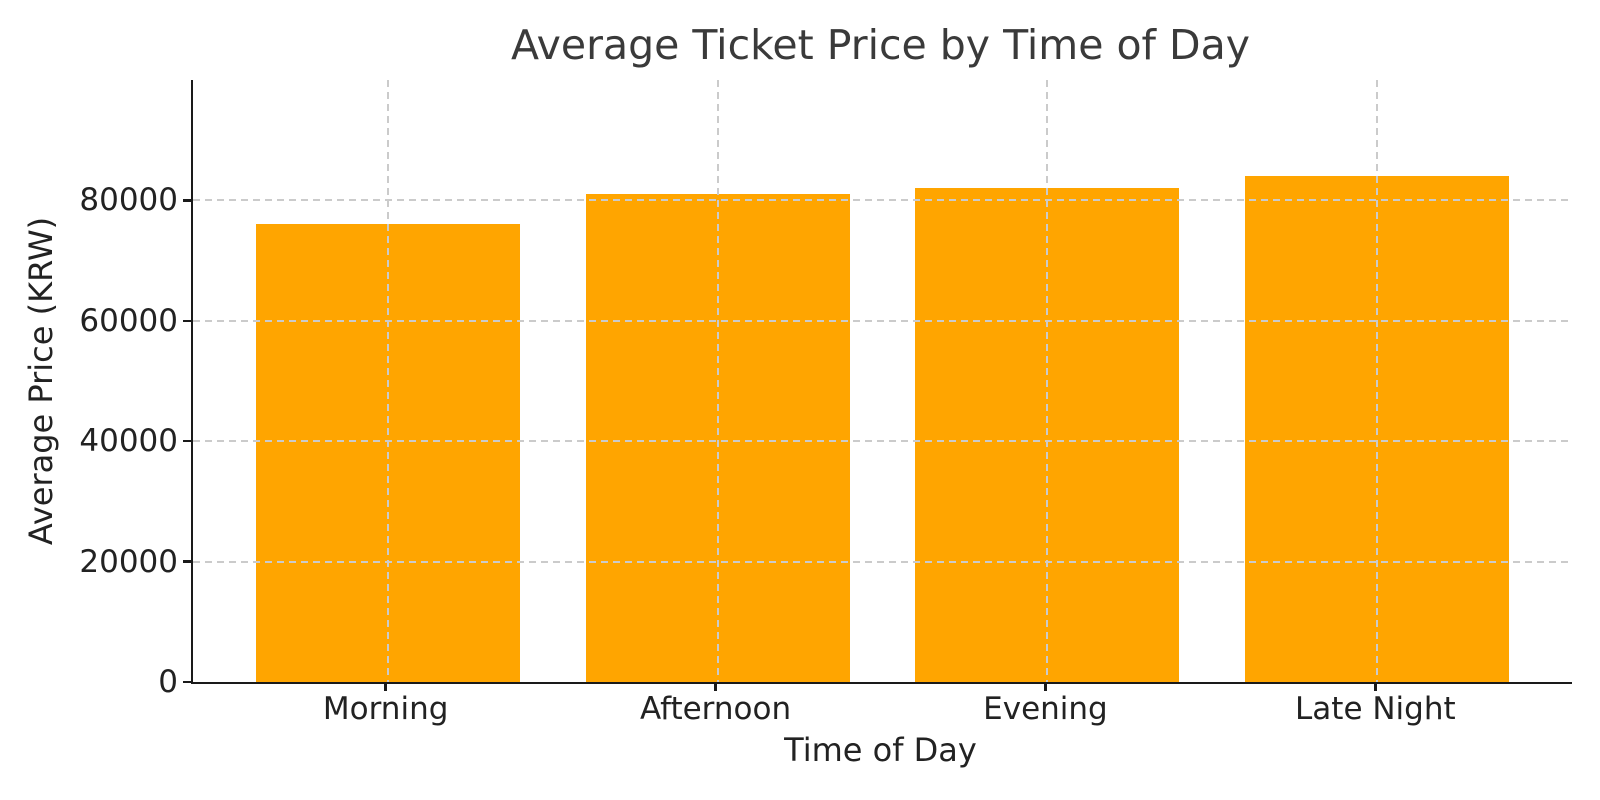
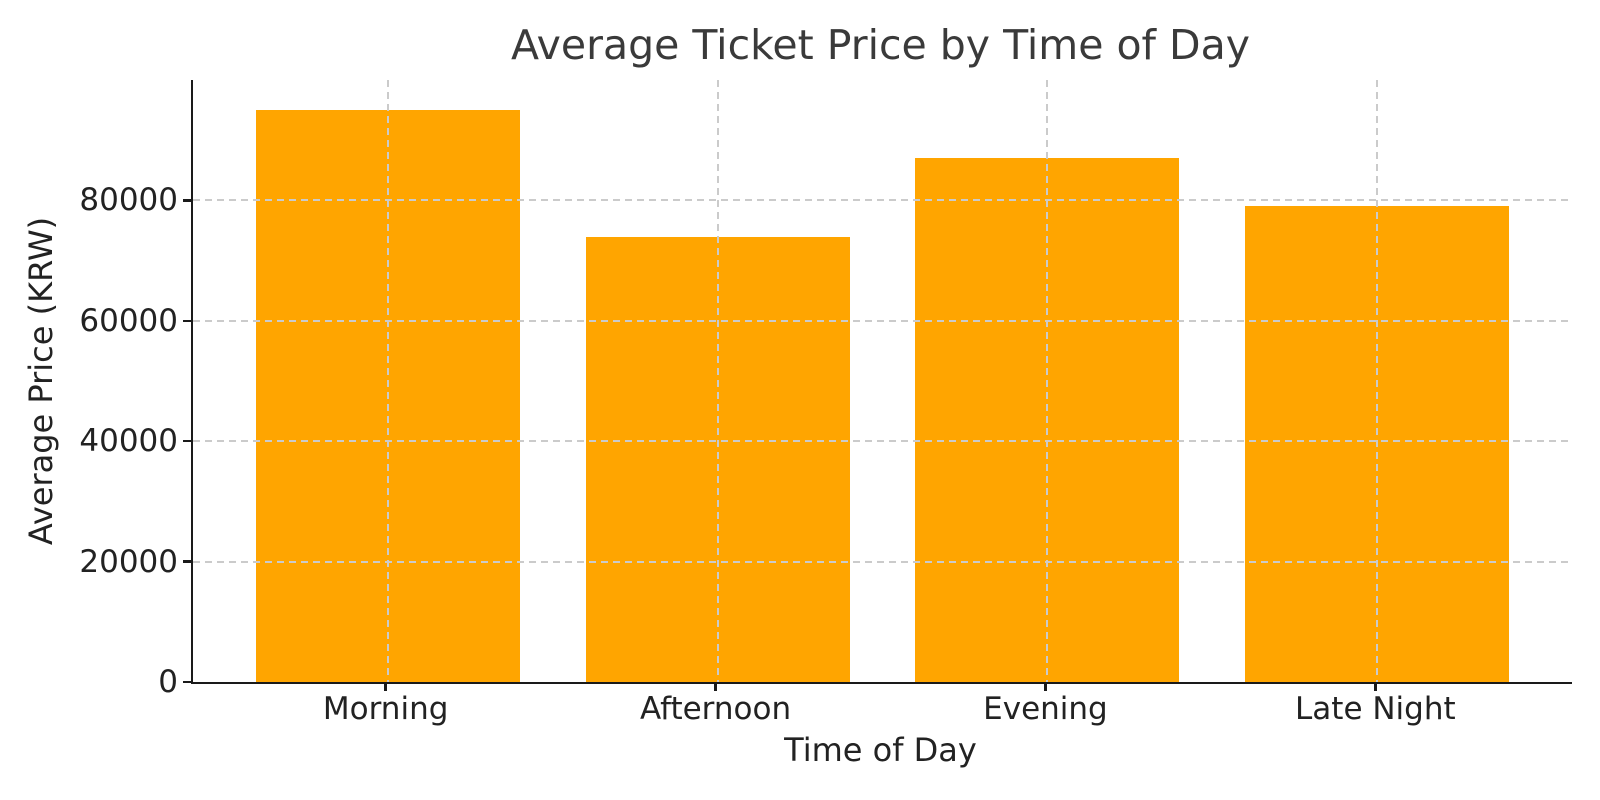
Morning: 76000 -> 95000
Afternoon: 81000 -> 74000
Evening: 82000 -> 87000
Late Night: 84000 -> 79000
